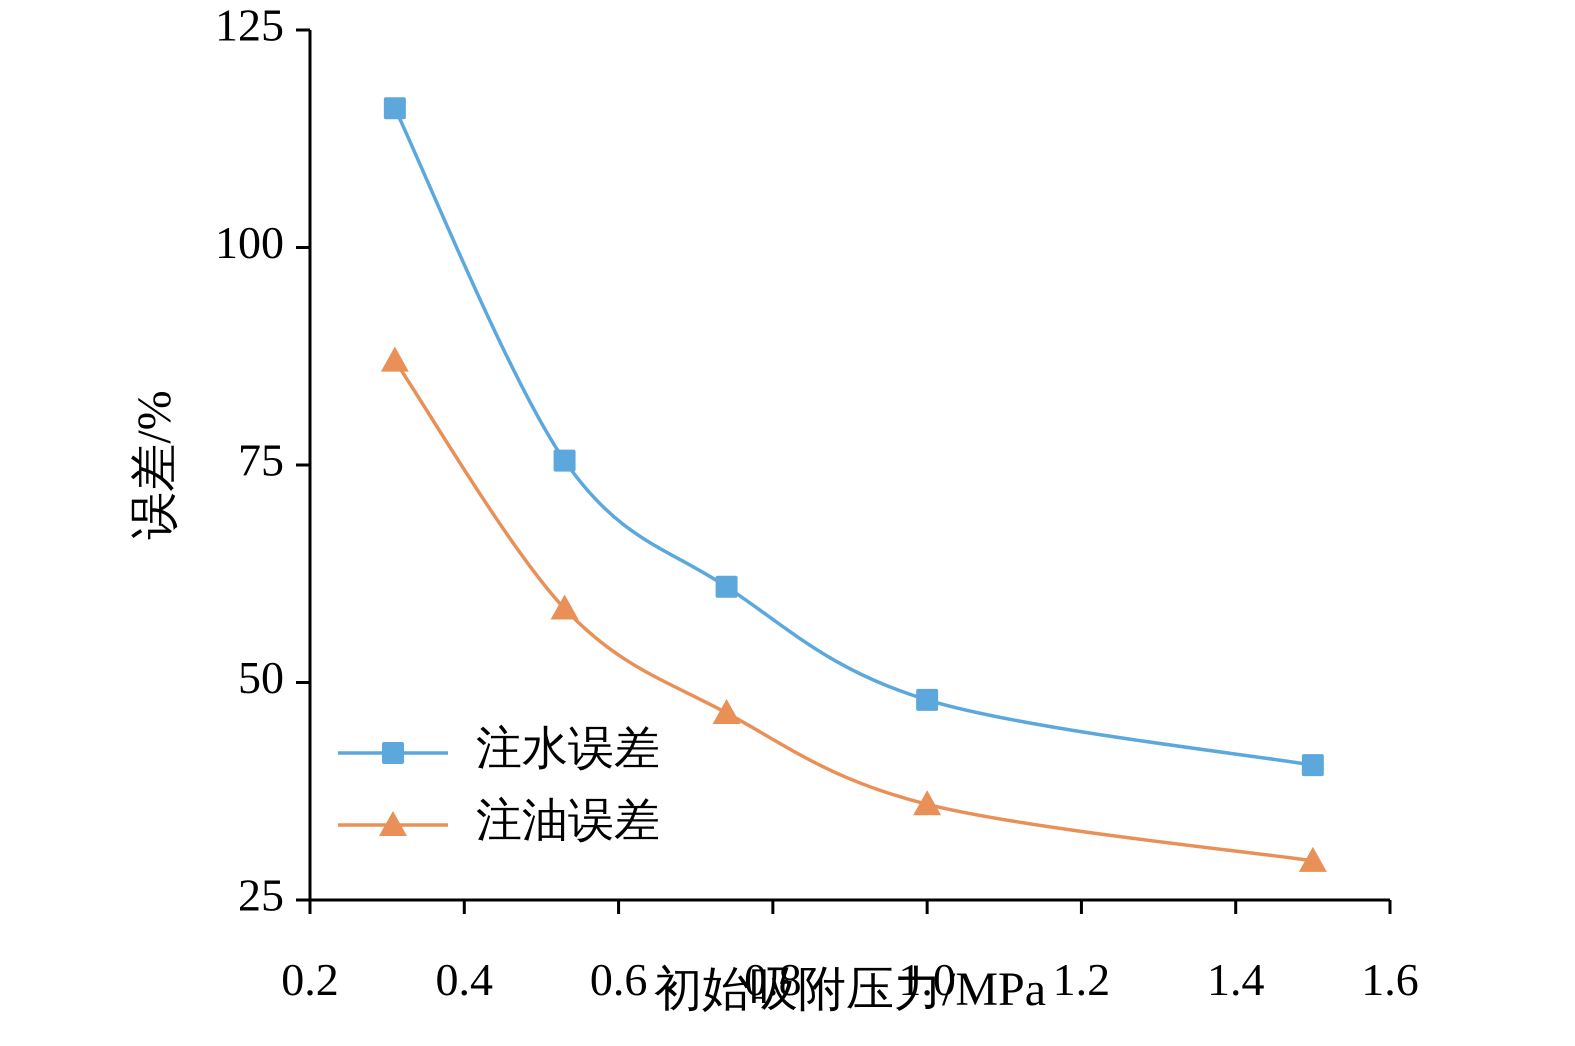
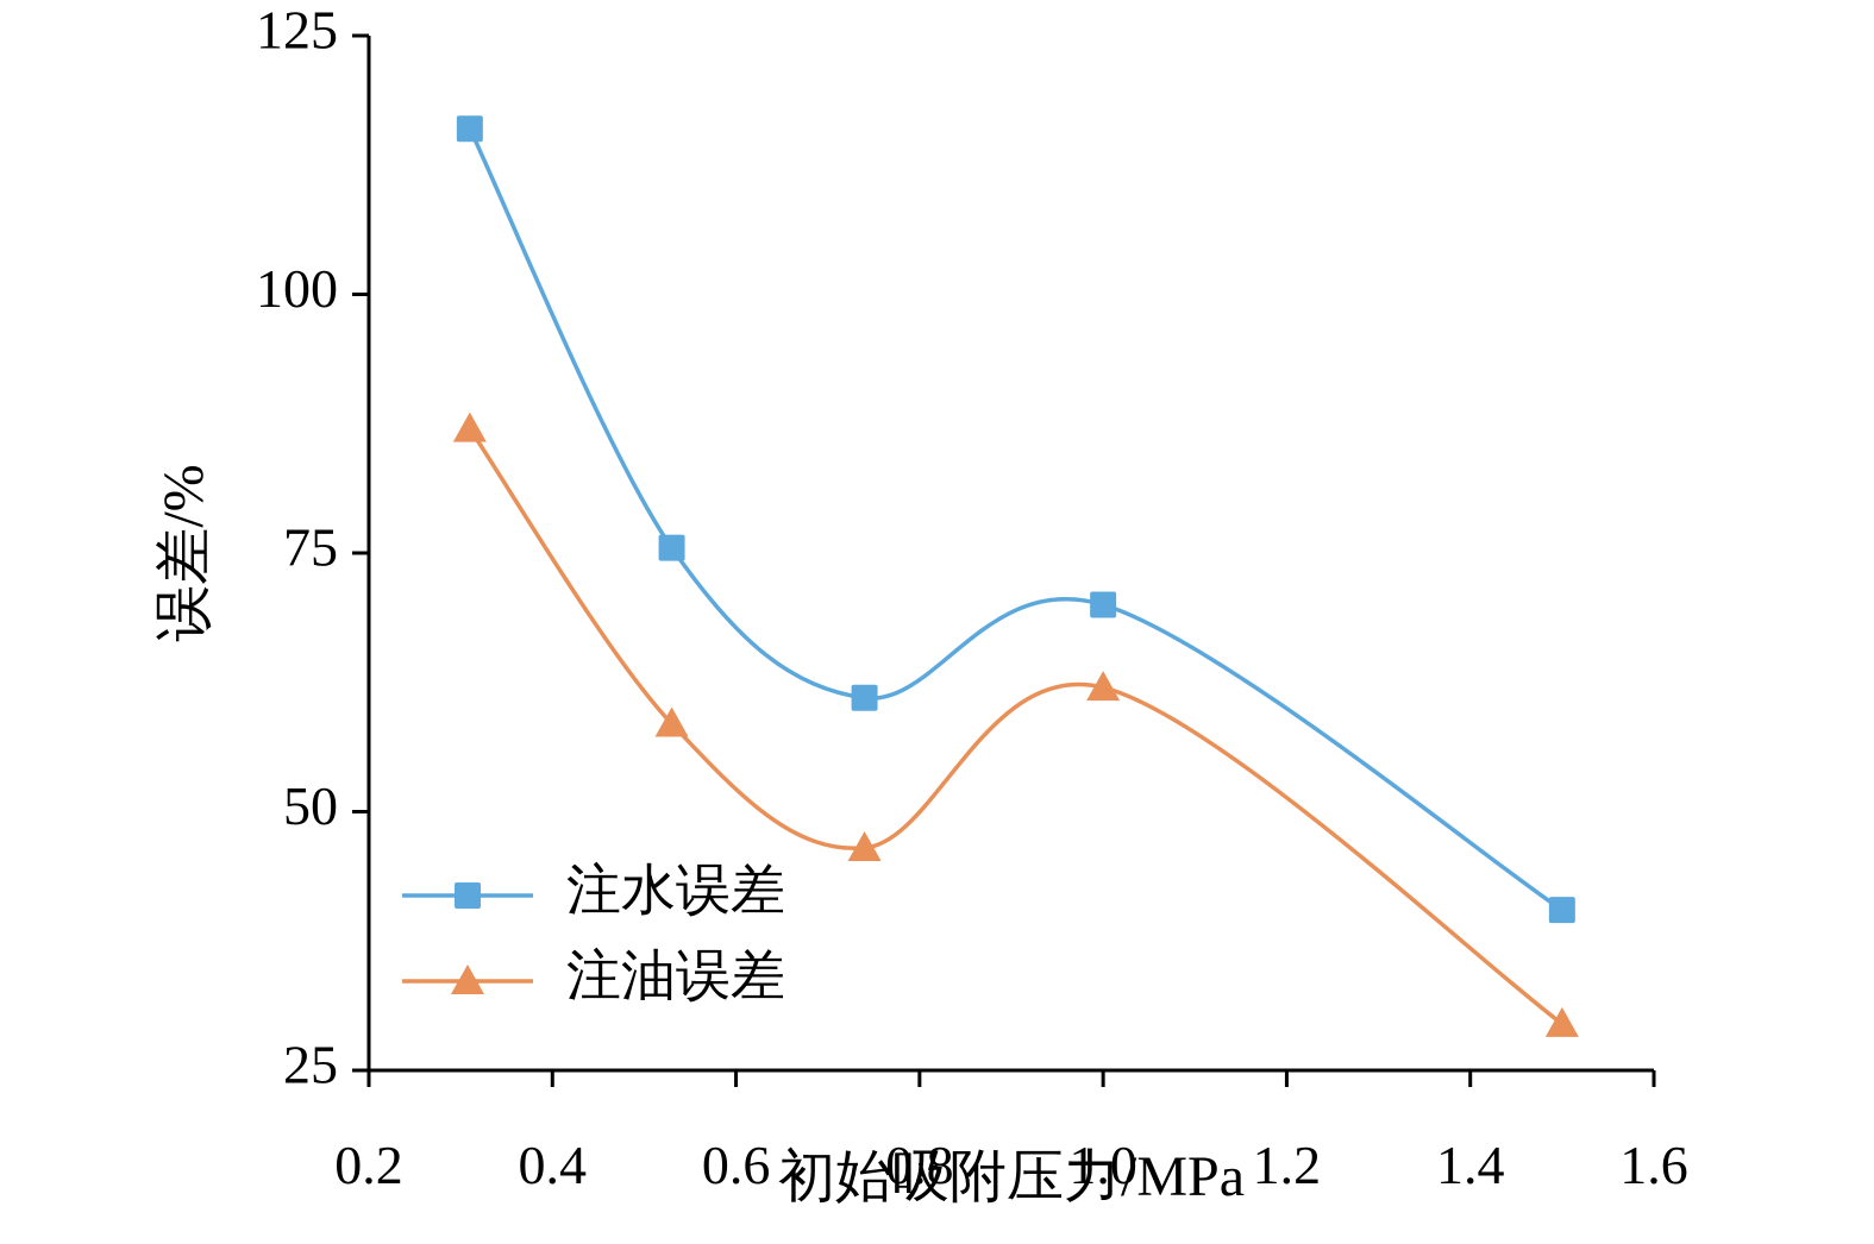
注水误差/1.0: 48 -> 70
注油误差/1.0: 36 -> 62
